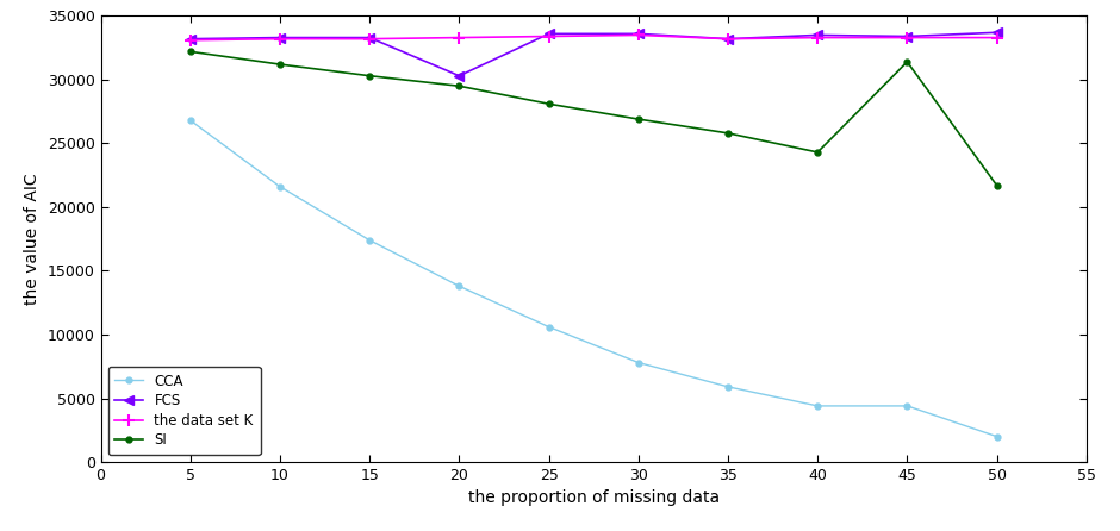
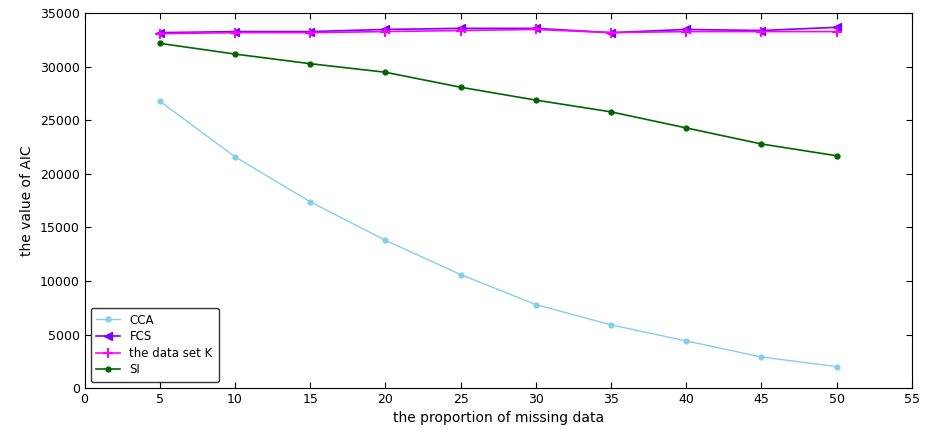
FCS/20: 30300 -> 33500
CCA/45: 4400 -> 2900
SI/45: 31400 -> 22800
